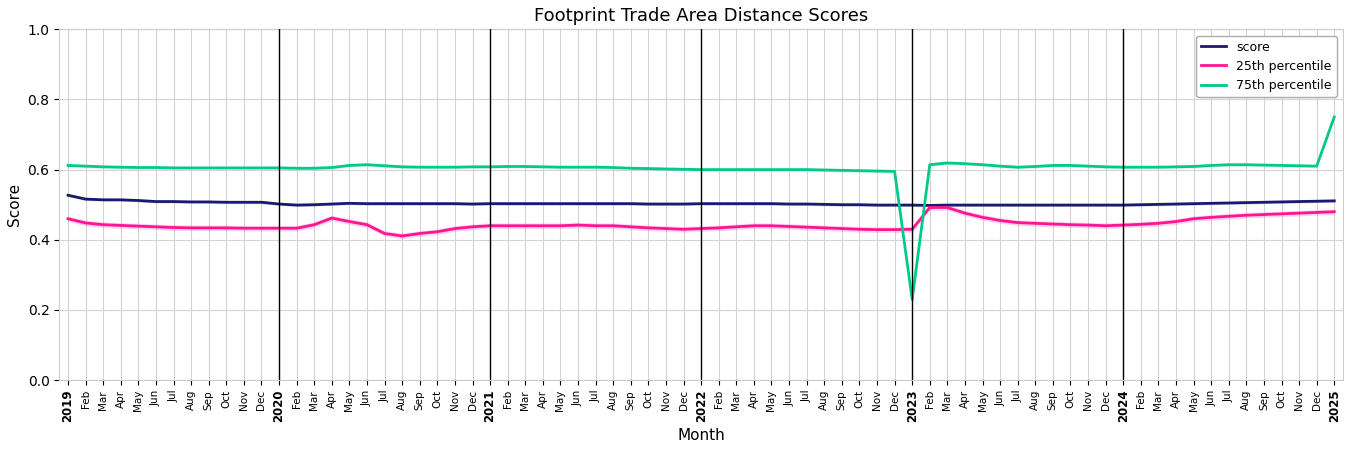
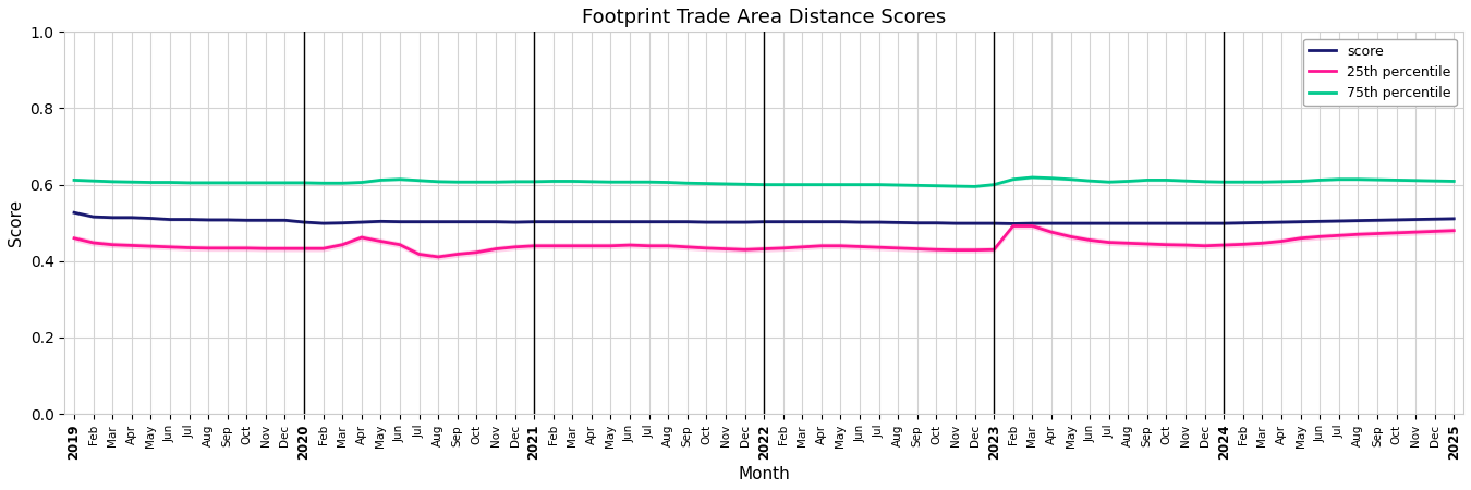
75th percentile/2023: 0.230 -> 0.600
75th percentile/2025: 0.750 -> 0.609
